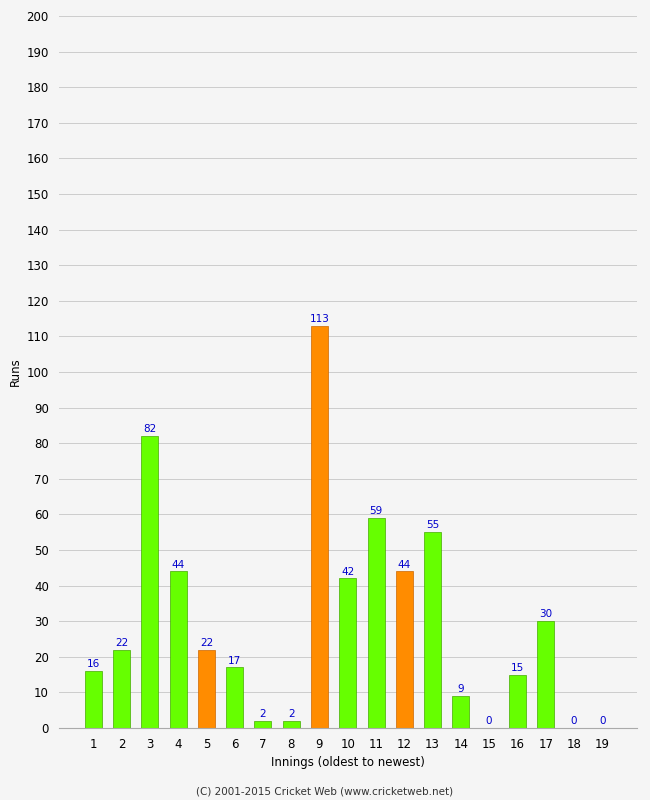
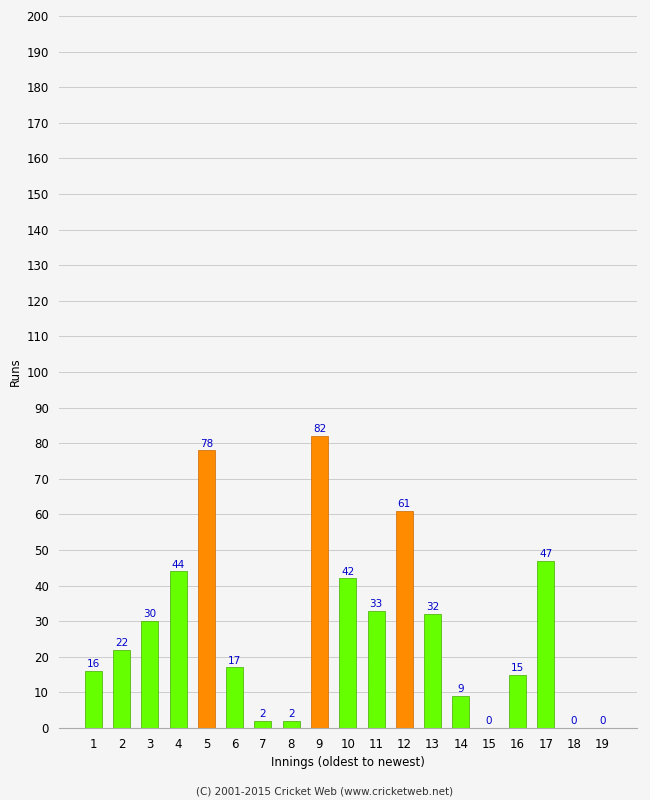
3: 82 -> 30
5: 22 -> 78
9: 113 -> 82
11: 59 -> 33
12: 44 -> 61
13: 55 -> 32
17: 30 -> 47
